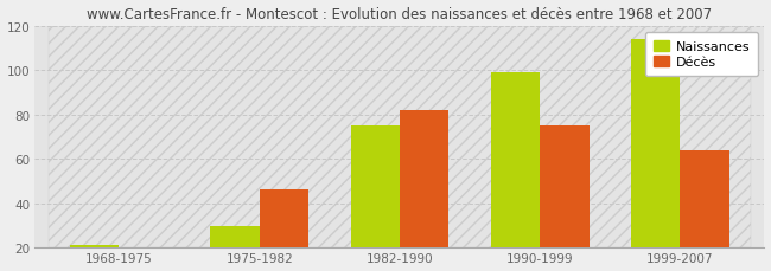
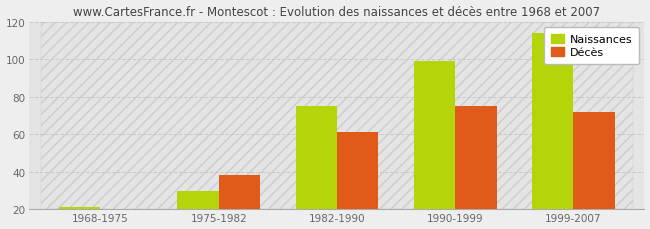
Décès/1975-1982: 46 -> 38
Décès/1982-1990: 82 -> 61
Décès/1999-2007: 64 -> 72
